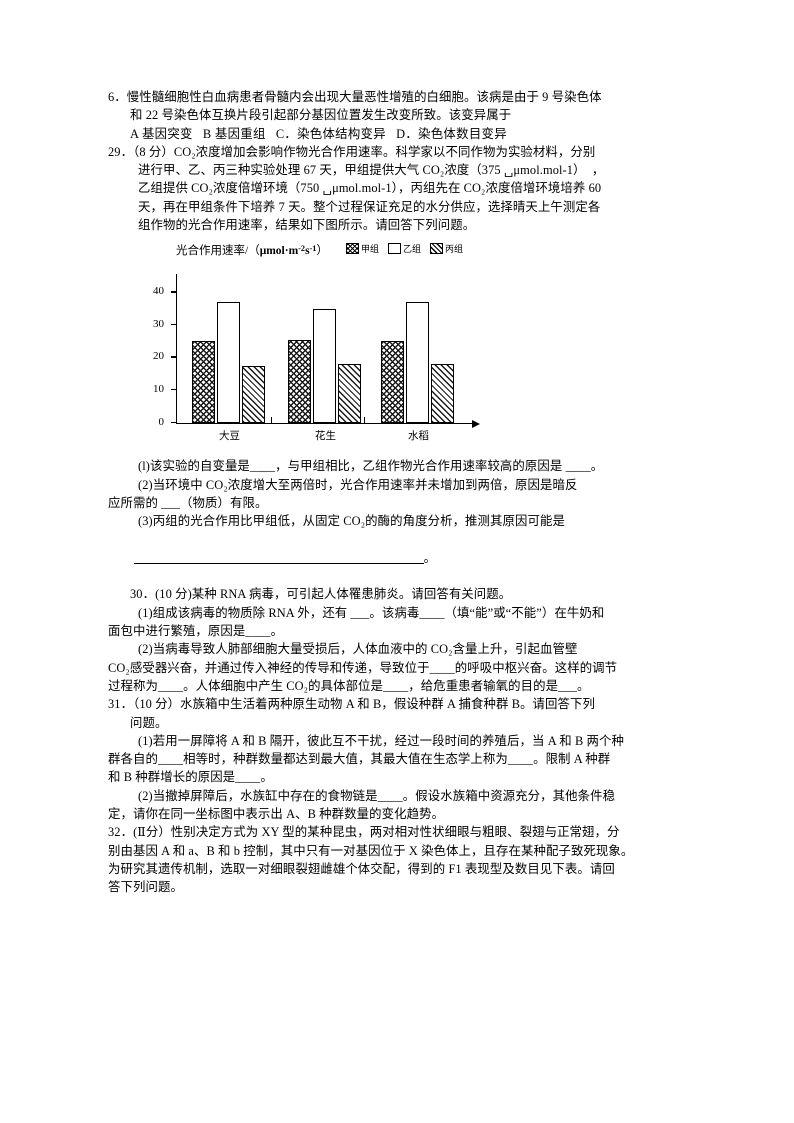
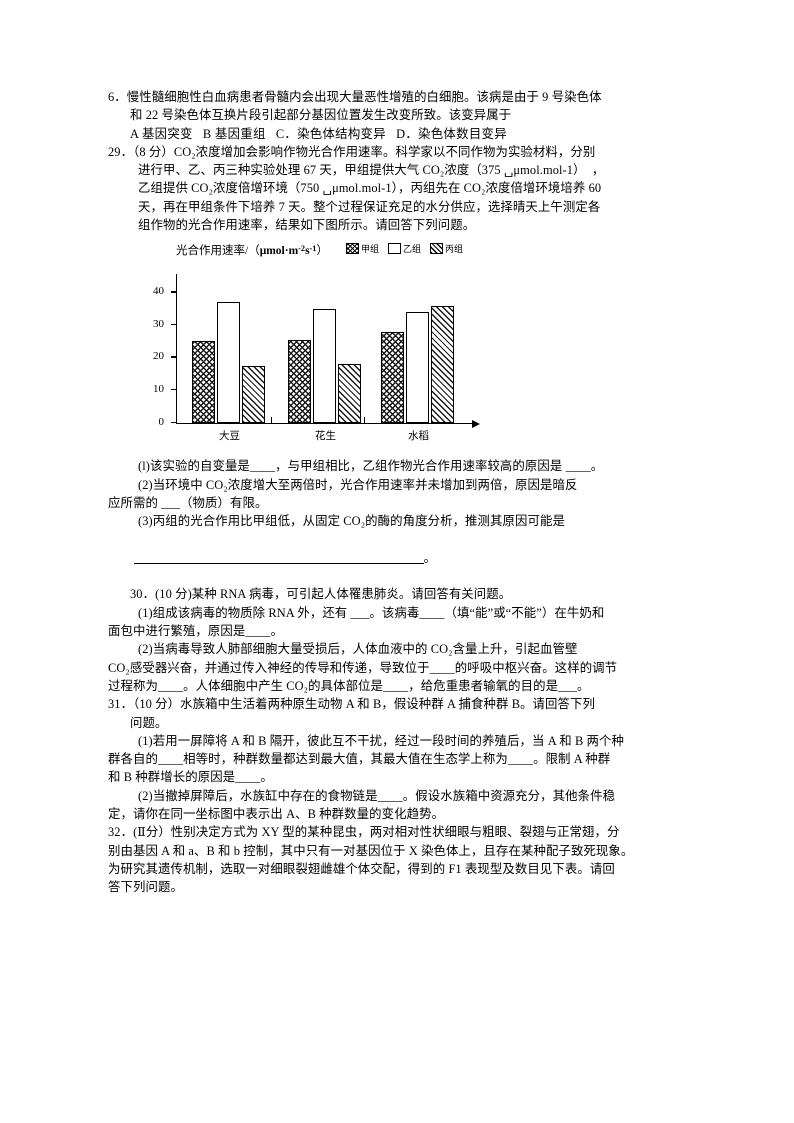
甲组/水稻: 25 -> 28
乙组/水稻: 37 -> 34
丙组/水稻: 18 -> 36
